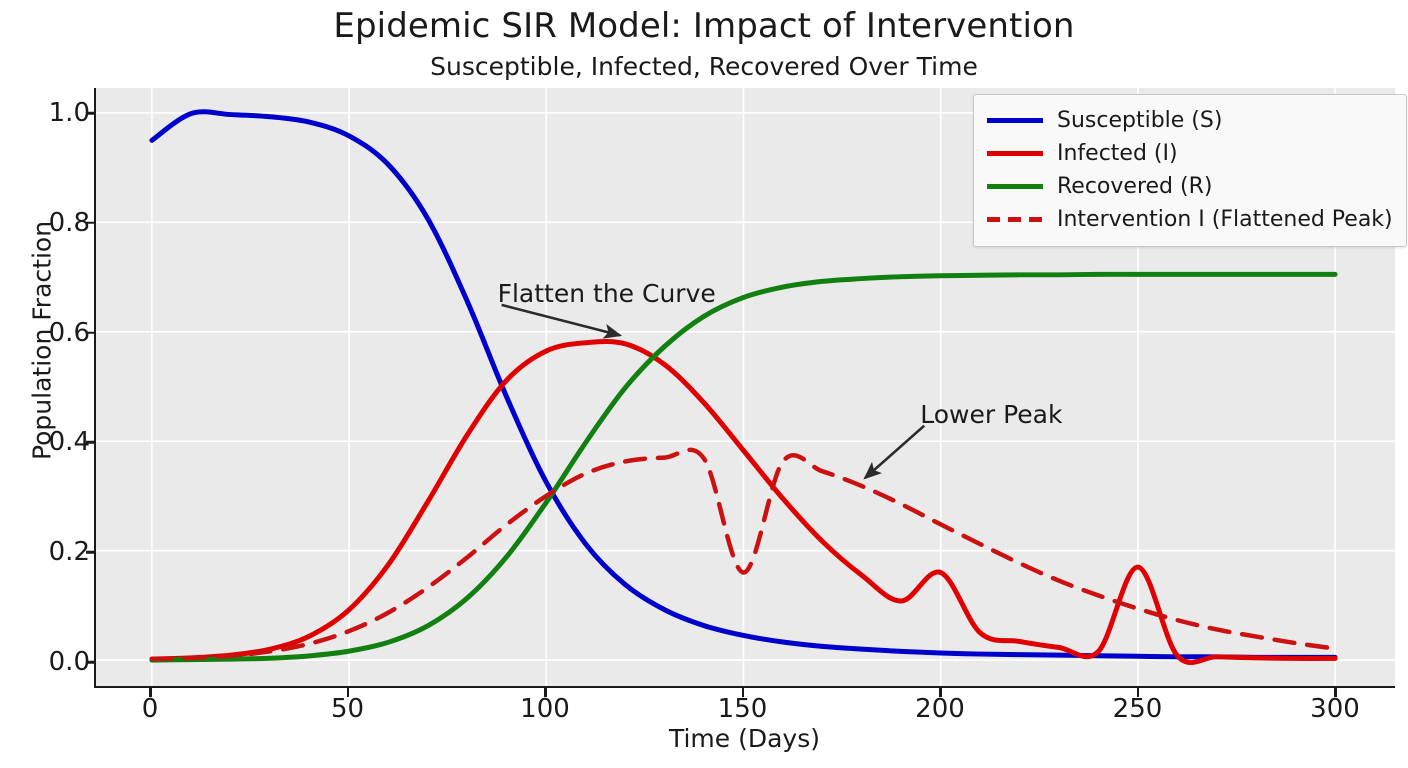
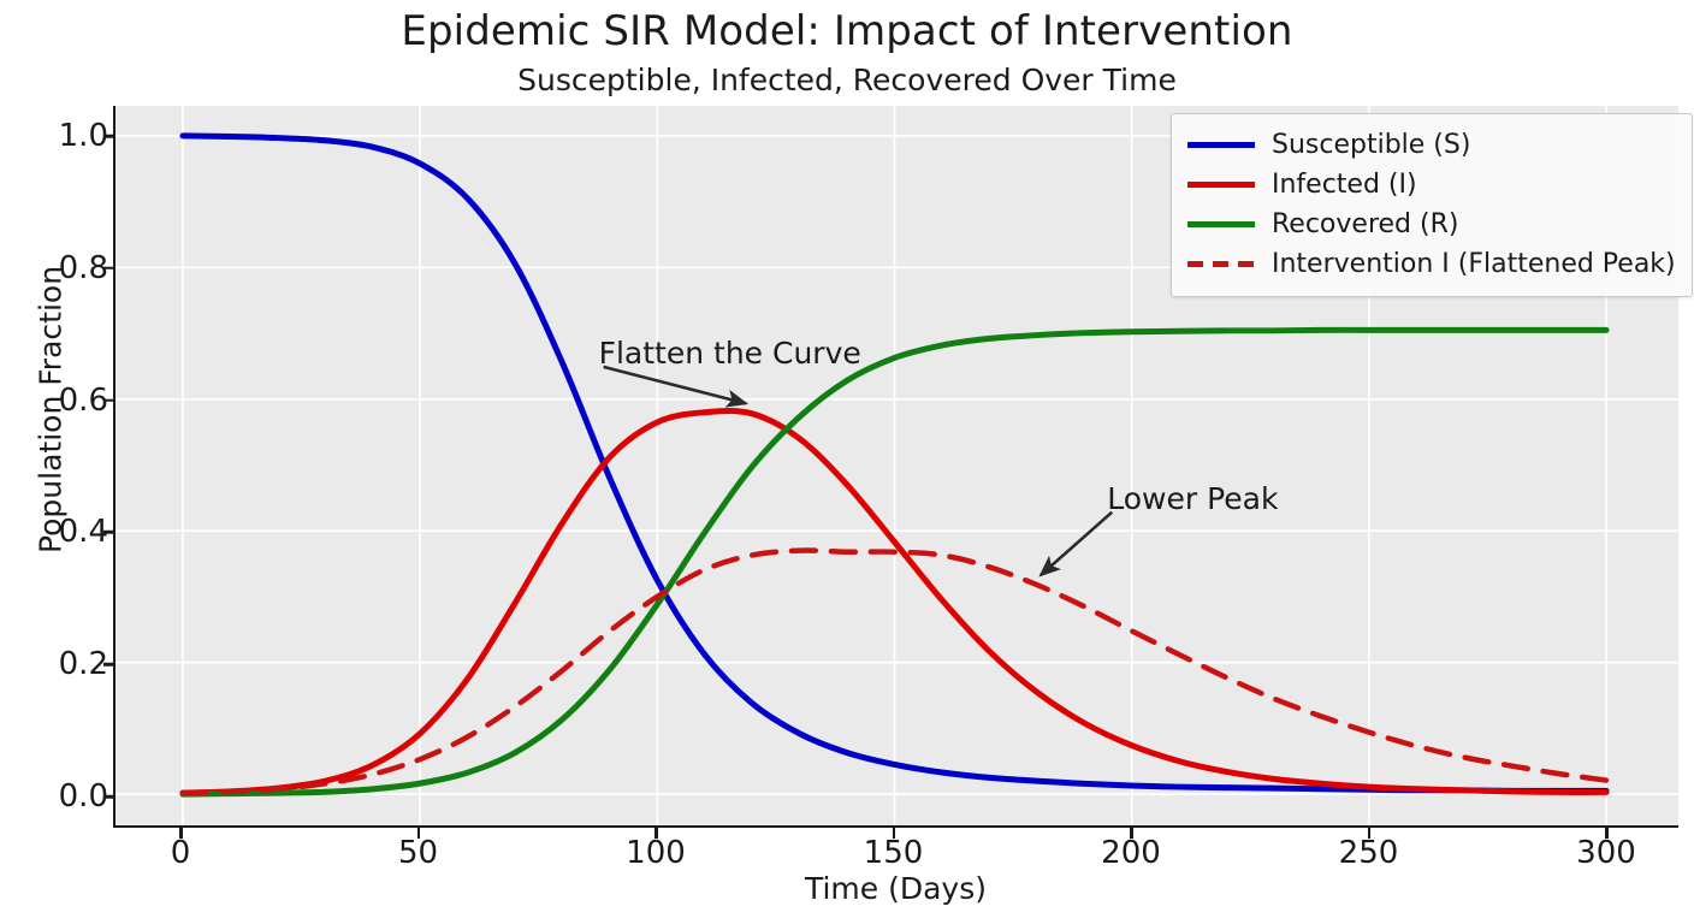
Susceptible (S)/0: 0.95 -> 1.00
Intervention I (Flattened Peak)/150: 0.16 -> 0.37
Infected (I)/200: 0.16 -> 0.07
Infected (I)/250: 0.17 -> 0.01
